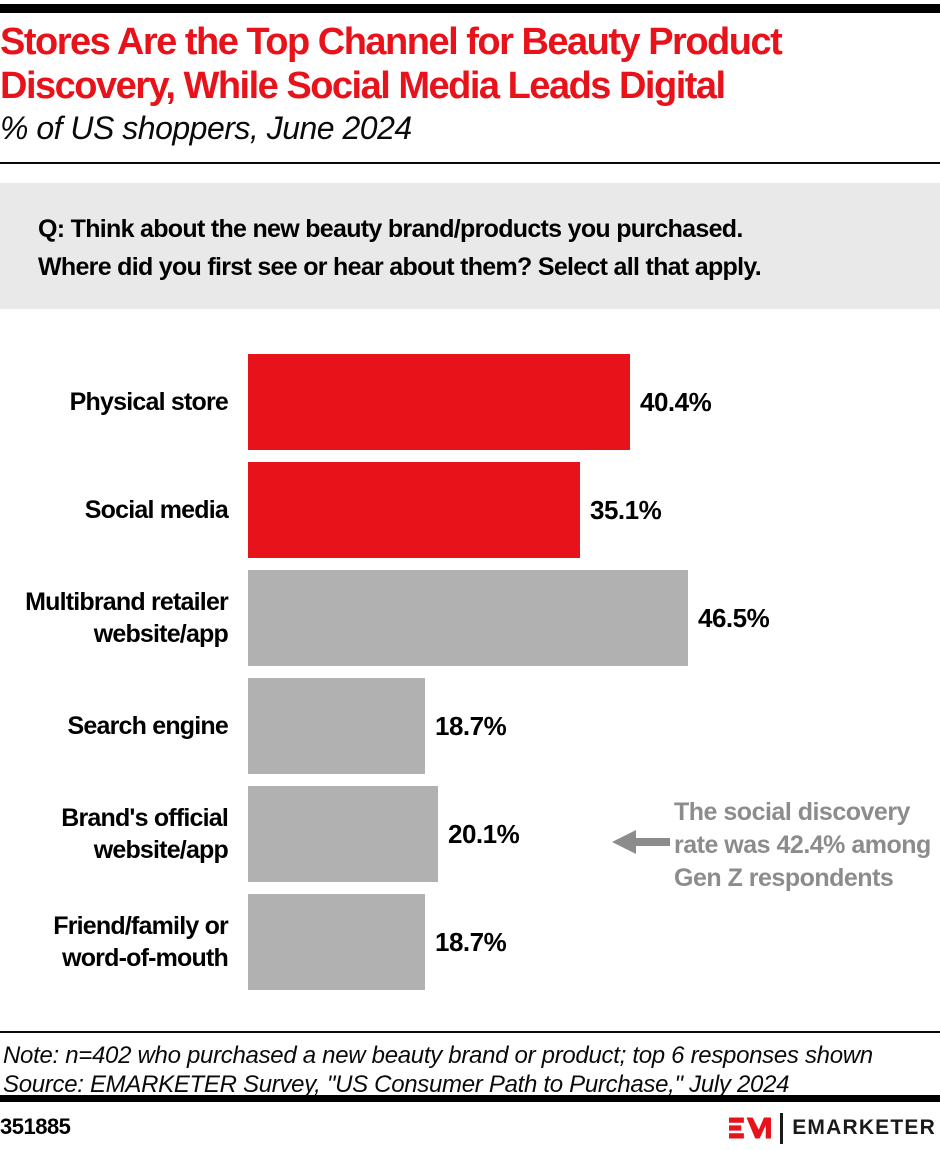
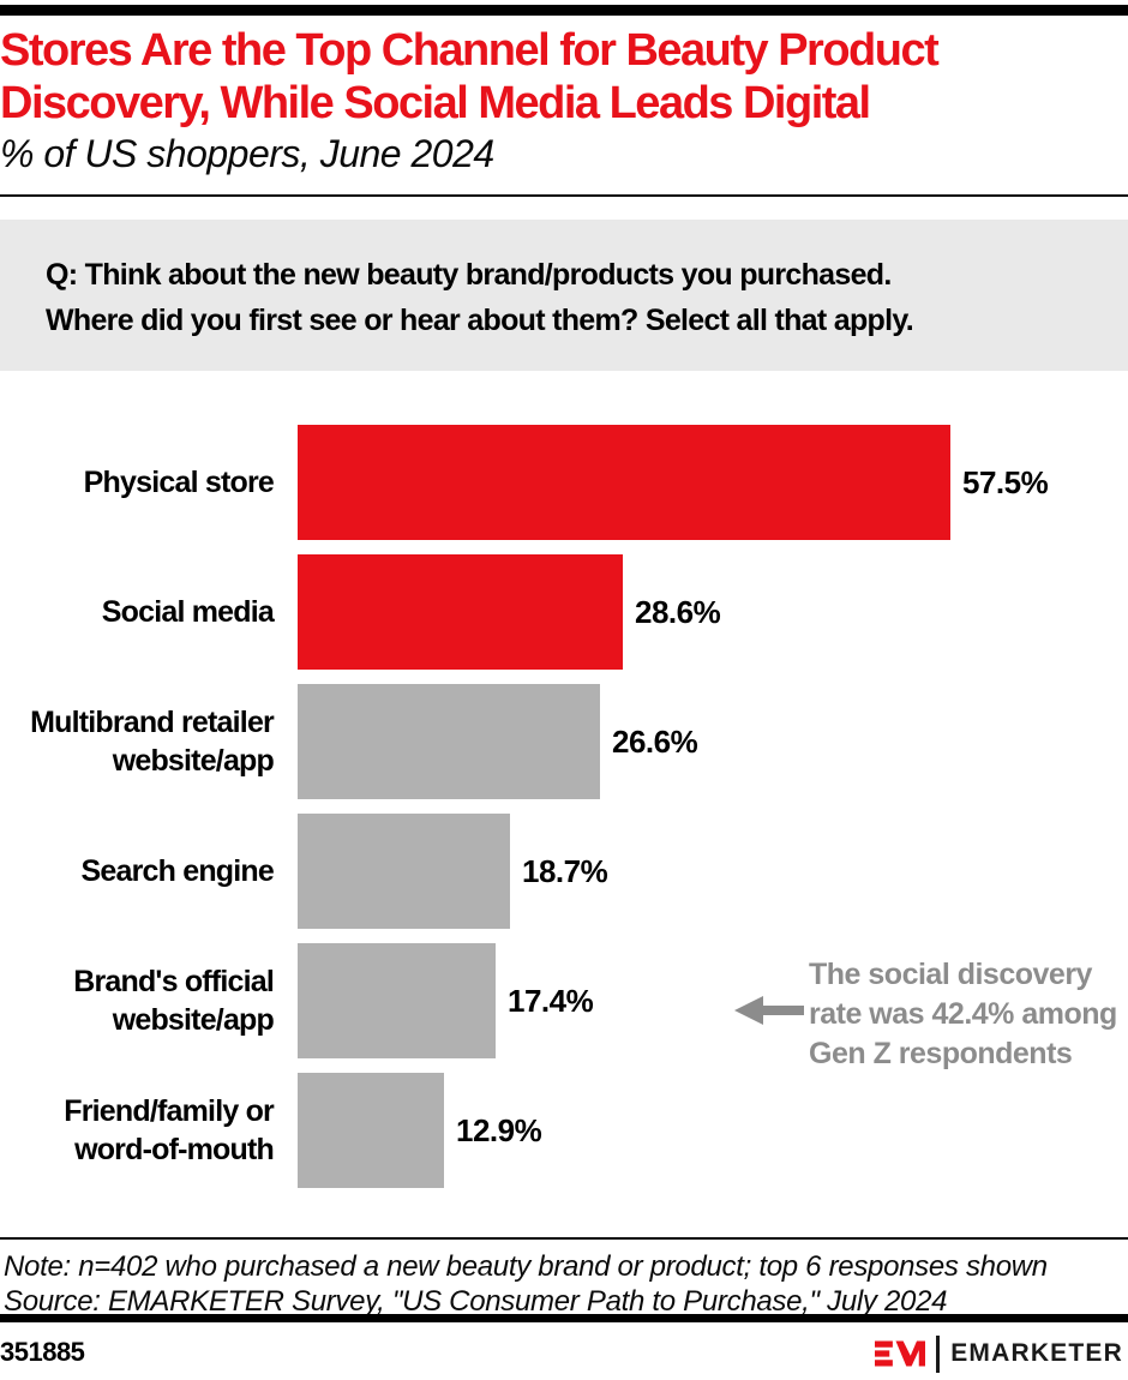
Physical store: 40.4% -> 57.5%
Social media: 35.1% -> 28.6%
Multibrand retailer website/app: 46.5% -> 26.6%
Brand's official website/app: 20.1% -> 17.4%
Friend/family or word-of-mouth: 18.7% -> 12.9%
